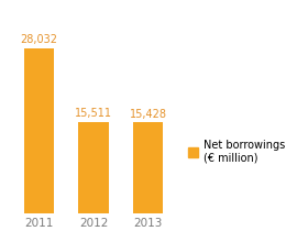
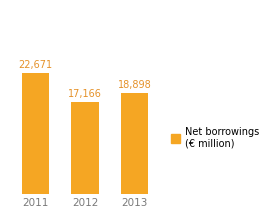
2011: 28,032 -> 22,671
2012: 15,511 -> 17,166
2013: 15,428 -> 18,898
